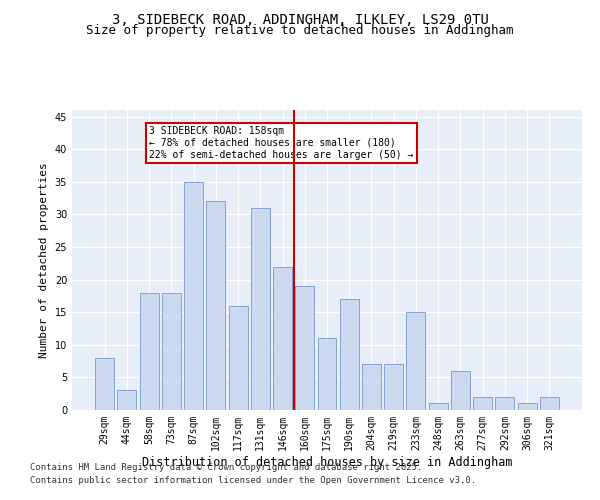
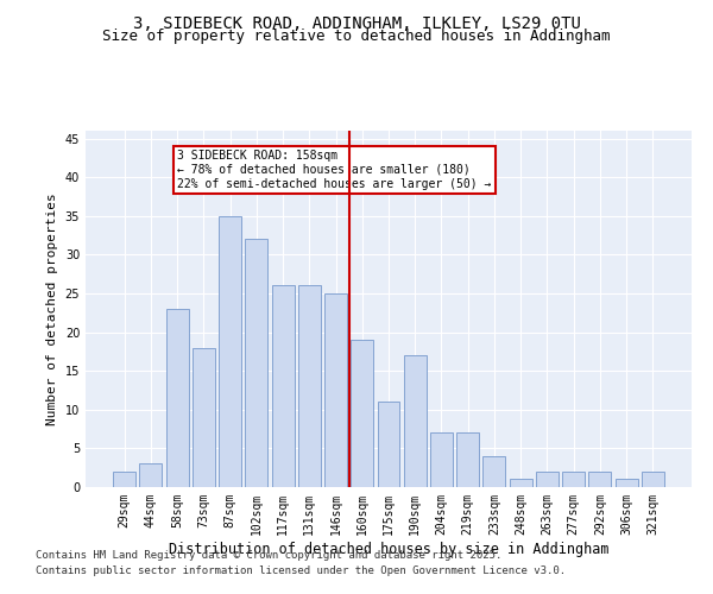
29sqm: 8 -> 2
58sqm: 18 -> 23
117sqm: 16 -> 26
131sqm: 31 -> 26
146sqm: 22 -> 25
233sqm: 15 -> 4
263sqm: 6 -> 2
